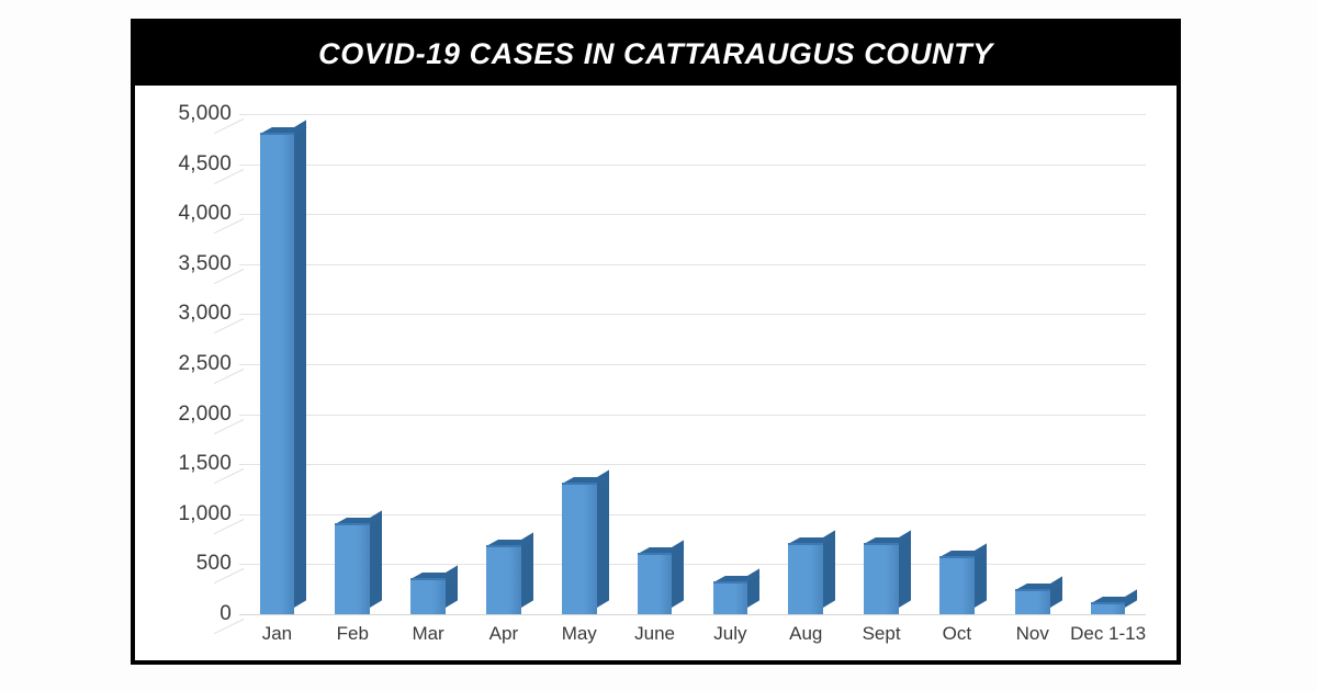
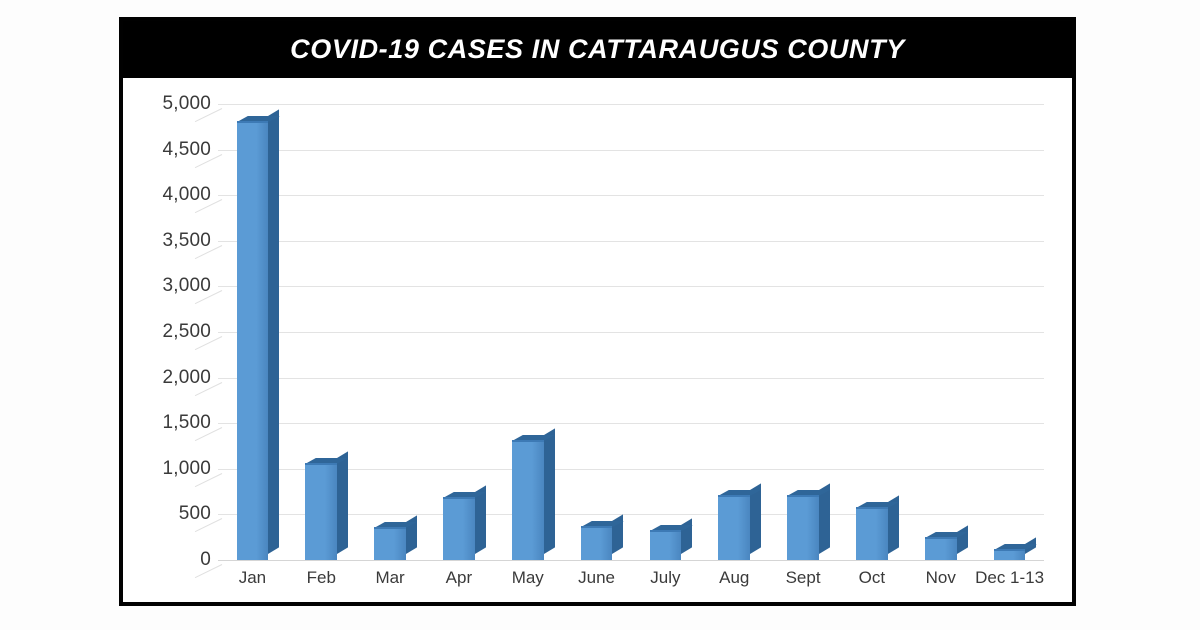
Feb: 900 -> 1000
June: 600 -> 400
